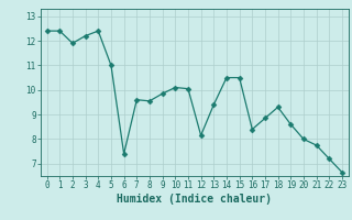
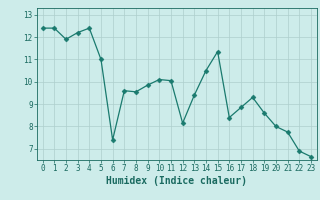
15: 10.50 -> 11.35
22: 7.20 -> 6.90
